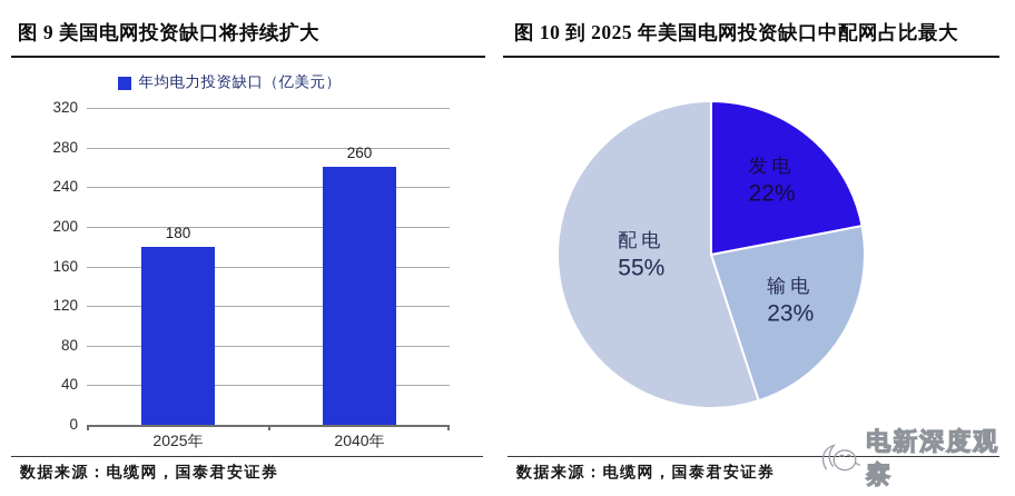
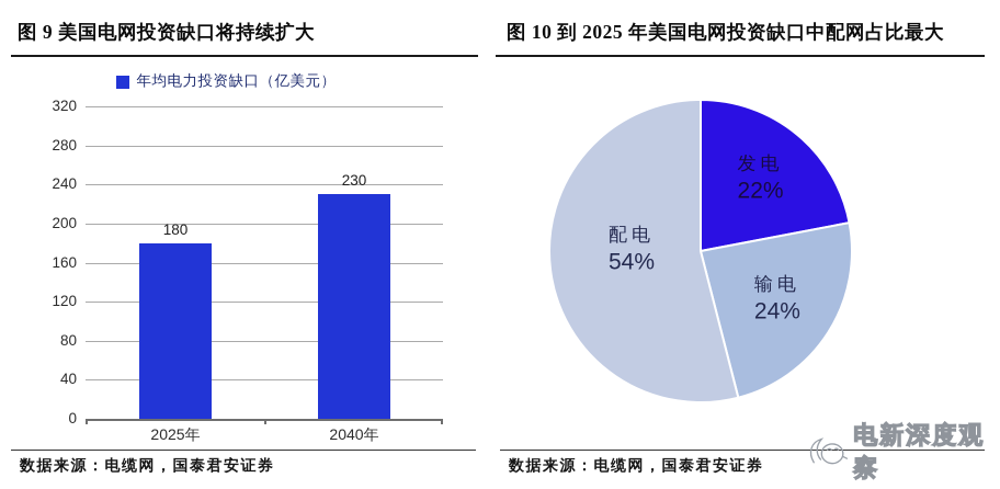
图 9 美国电网投资缺口将持续扩大/2040年: 260 -> 230
图 10 到 2025 年美国电网投资缺口中配网占比最大/输电: 23% -> 24%
图 10 到 2025 年美国电网投资缺口中配网占比最大/配电: 55% -> 54%
